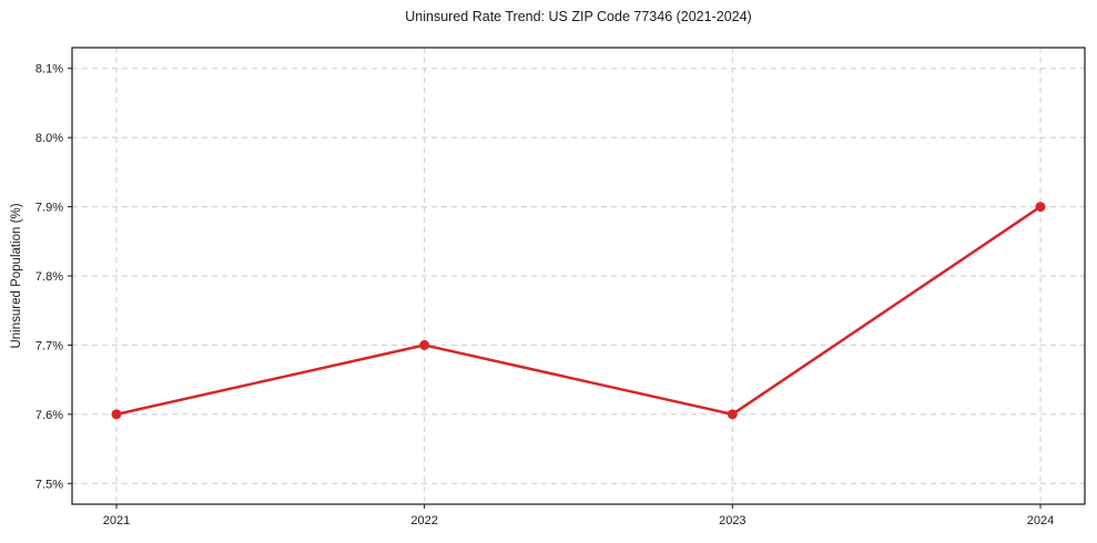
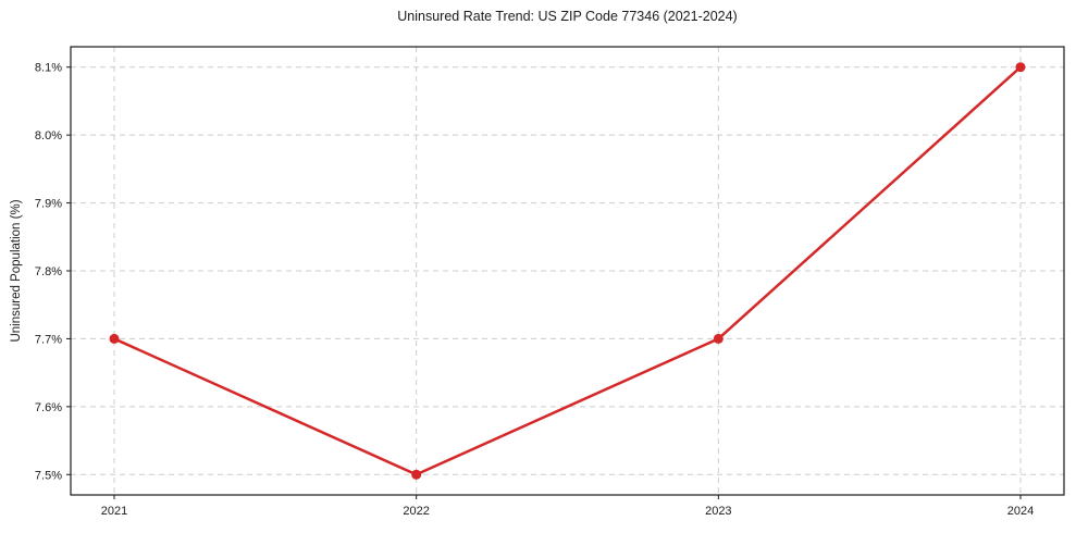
2021: 7.6% -> 7.7%
2022: 7.7% -> 7.5%
2023: 7.6% -> 7.7%
2024: 7.9% -> 8.1%
